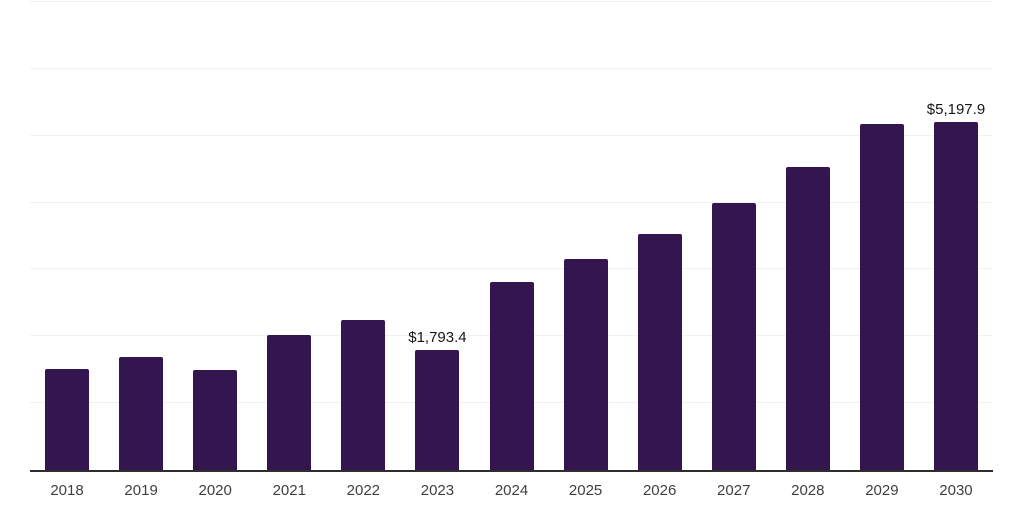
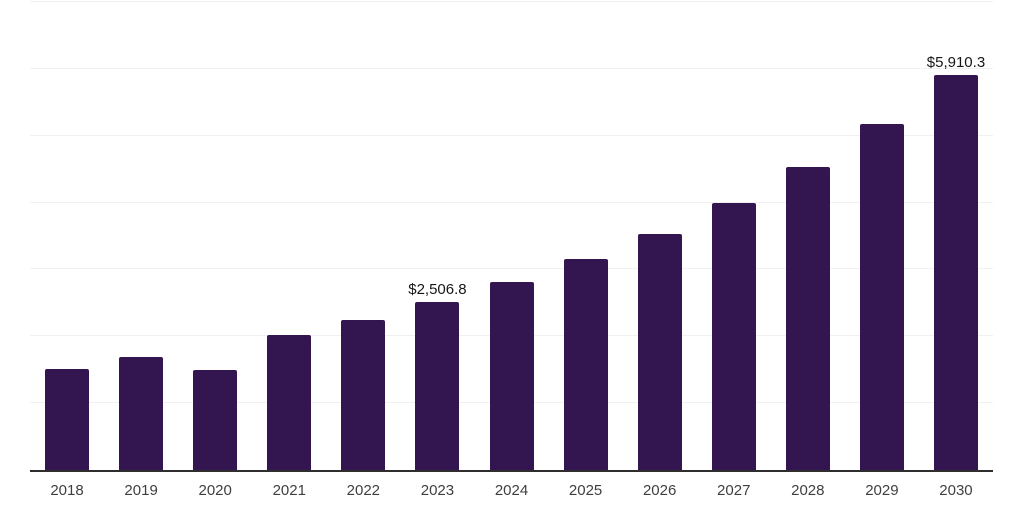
2023: $1,793.4 -> $2,506.8
2030: $5,197.9 -> $5,910.3
